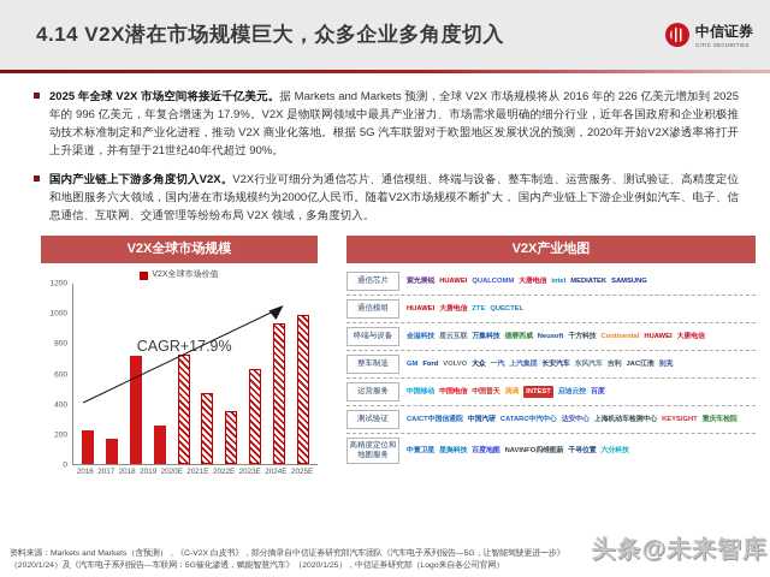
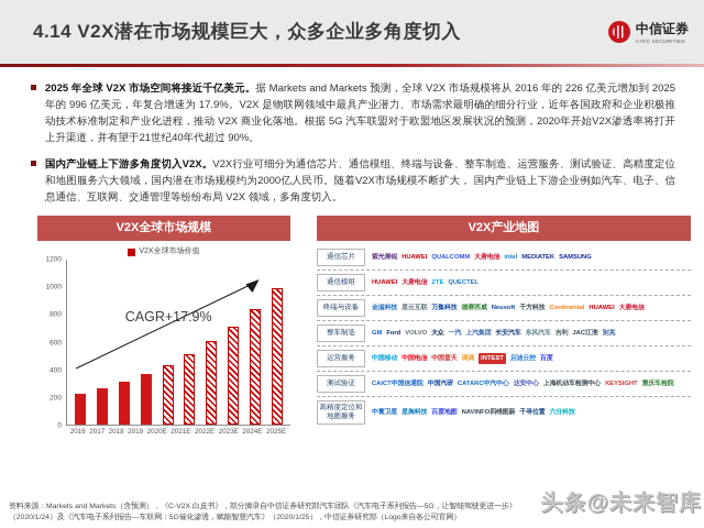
2017: 170 -> 270
2018: 720 -> 310
2019: 260 -> 370
2020E: 730 -> 440
2021E: 470 -> 510
2022E: 350 -> 610
2023E: 630 -> 720
2024E: 940 -> 840
